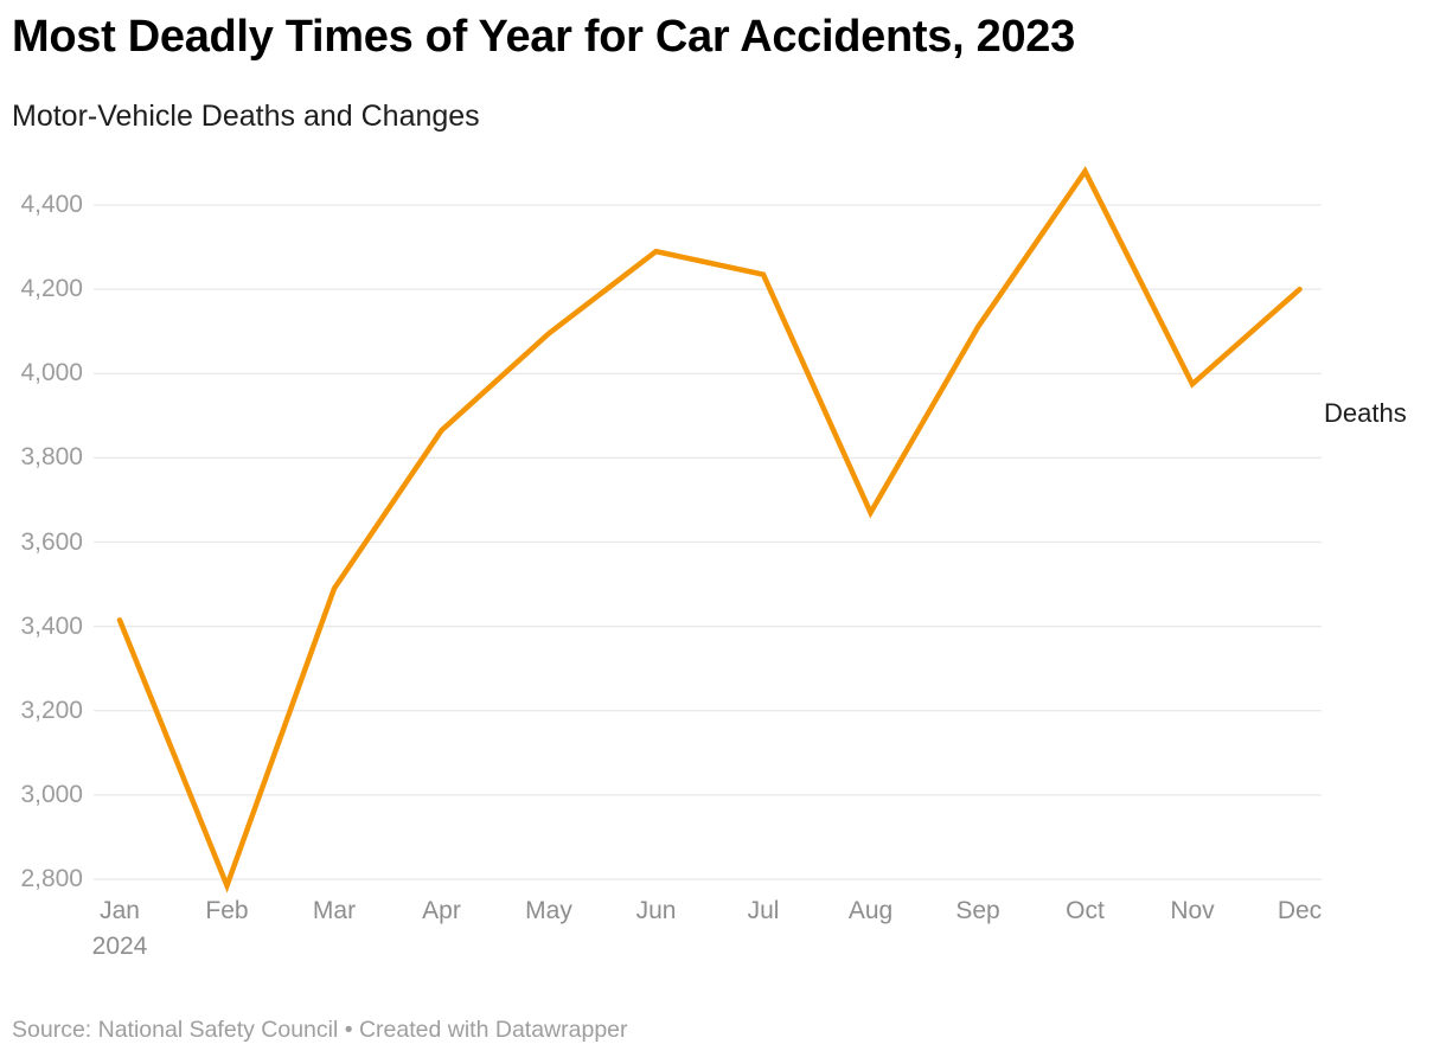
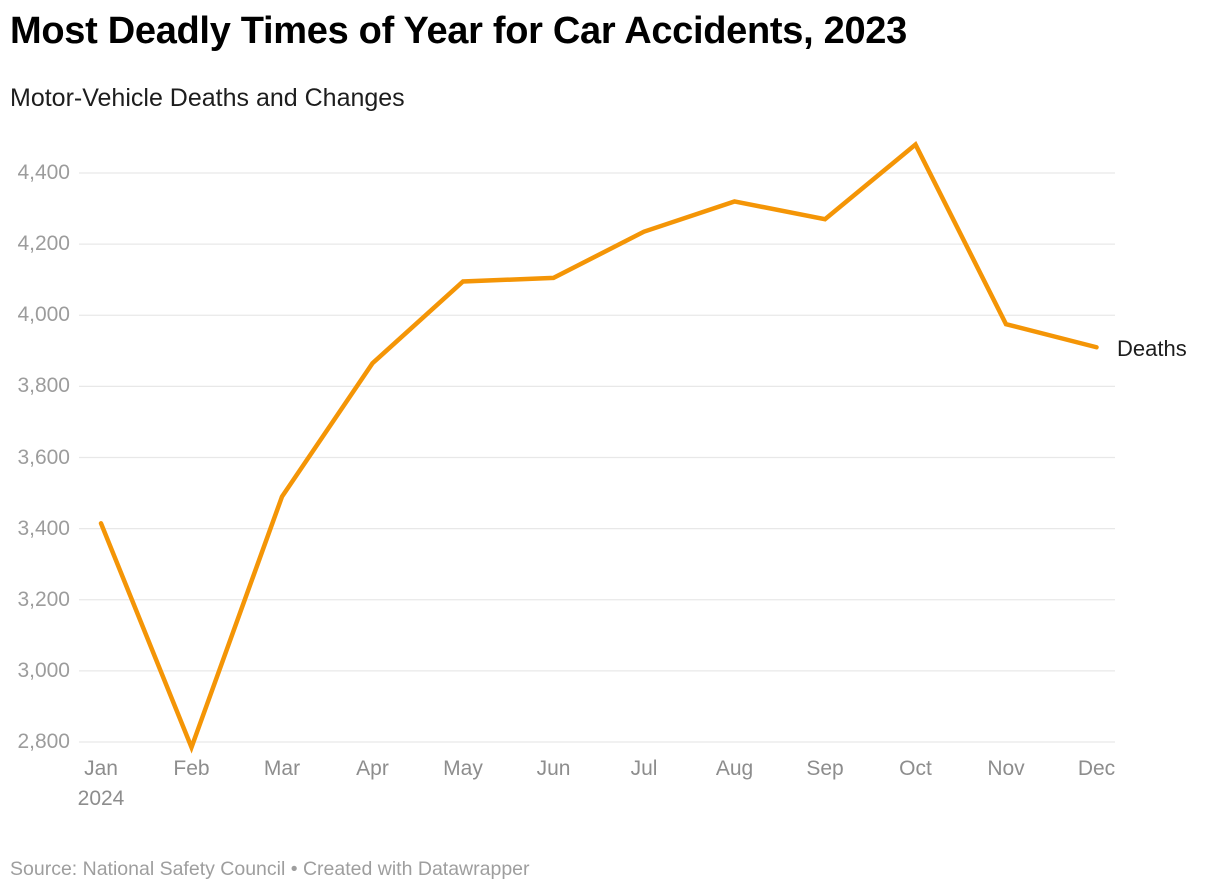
Jun: 4290 -> 4100
Aug: 3670 -> 4320
Sep: 4110 -> 4270
Dec: 4200 -> 3910
